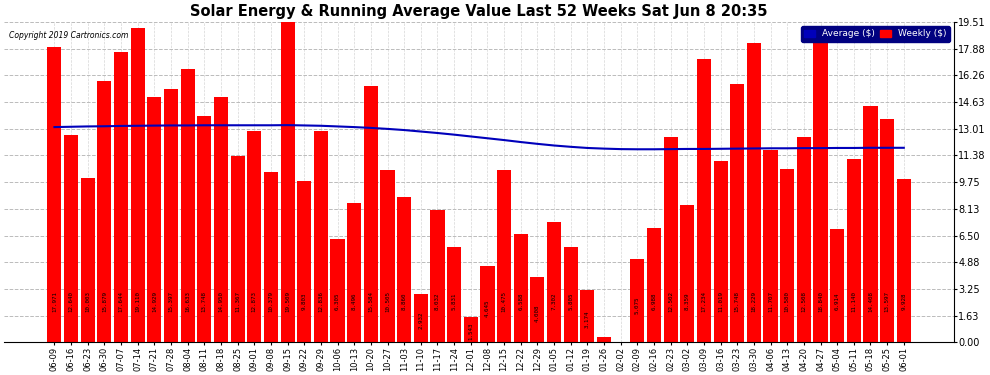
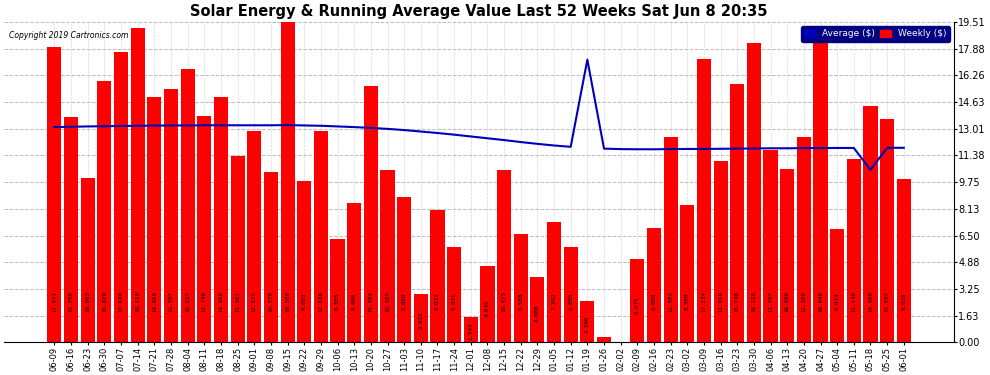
Weekly ($)/06-16: 12.6 -> 13.7
Weekly ($)/01-19: 3.2 -> 2.5
Average ($)/01-19: 11.8 -> 17.2
Average ($)/05-18: 11.8 -> 10.5
